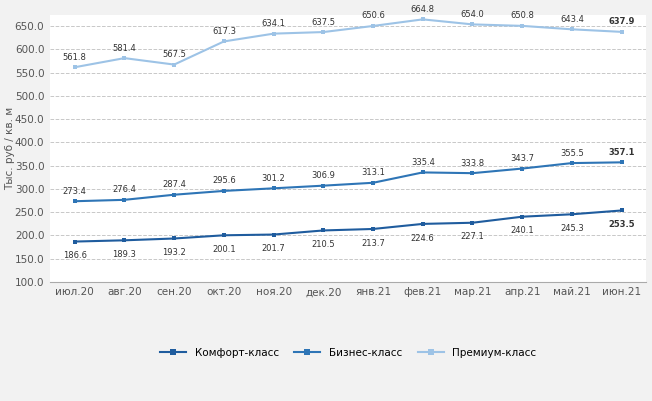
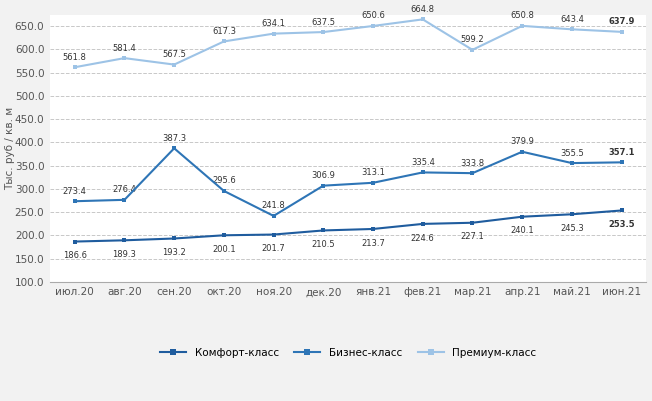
Бизнес-класс/сен.20: 287.4 -> 387.3
Бизнес-класс/ноя.20: 301.2 -> 241.8
Премиум-класс/мар.21: 654.0 -> 599.2
Бизнес-класс/апр.21: 343.7 -> 379.9
